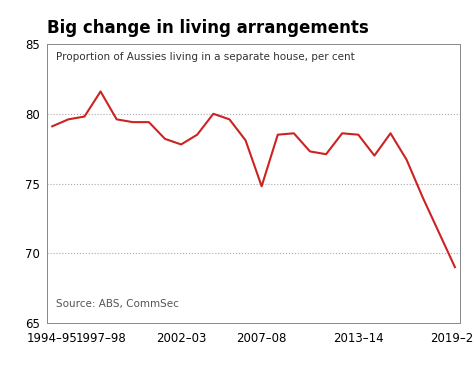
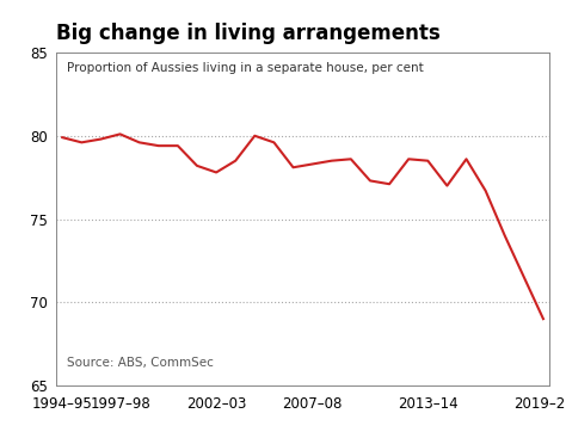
1994–95: 79.1 -> 79.9
1997–98: 81.6 -> 80.1
2007–08: 74.8 -> 78.3
